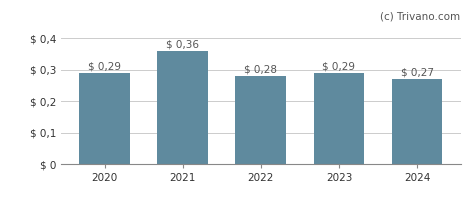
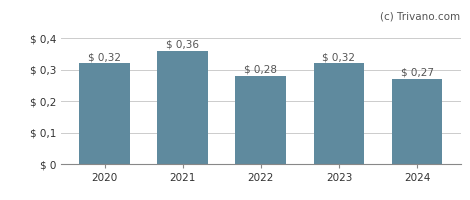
2020: 0,29 -> 0,32
2023: 0,29 -> 0,32
